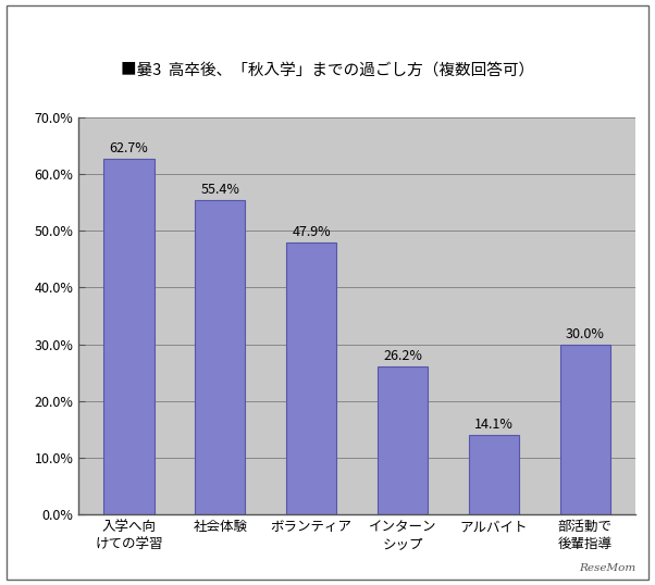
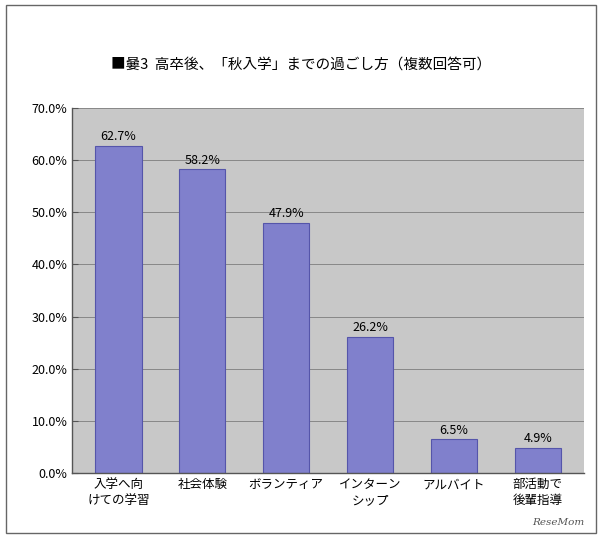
社会体験: 55.4% -> 58.2%
アルバイト: 14.1% -> 6.5%
部活動で 後輩指導: 30.0% -> 4.9%
